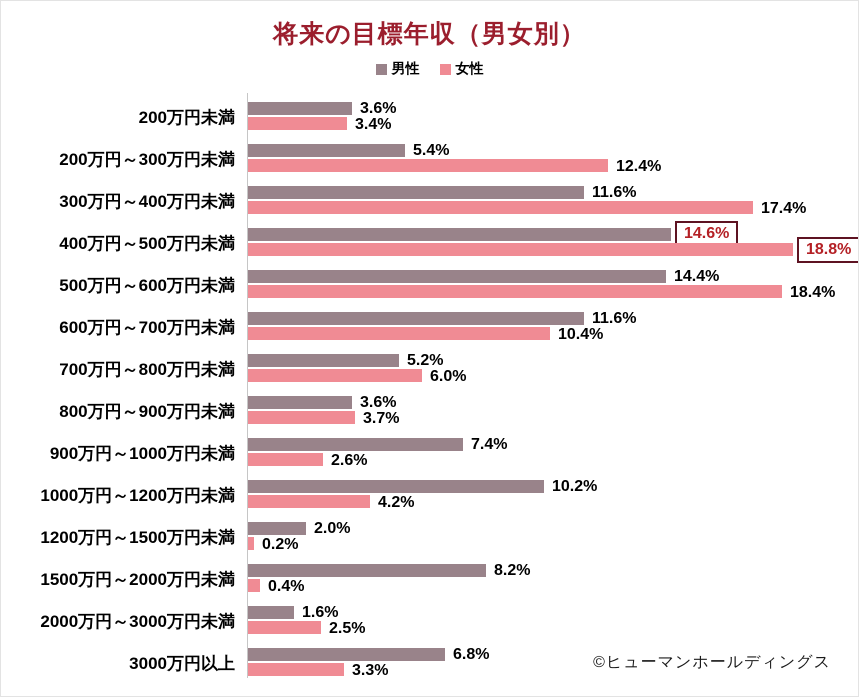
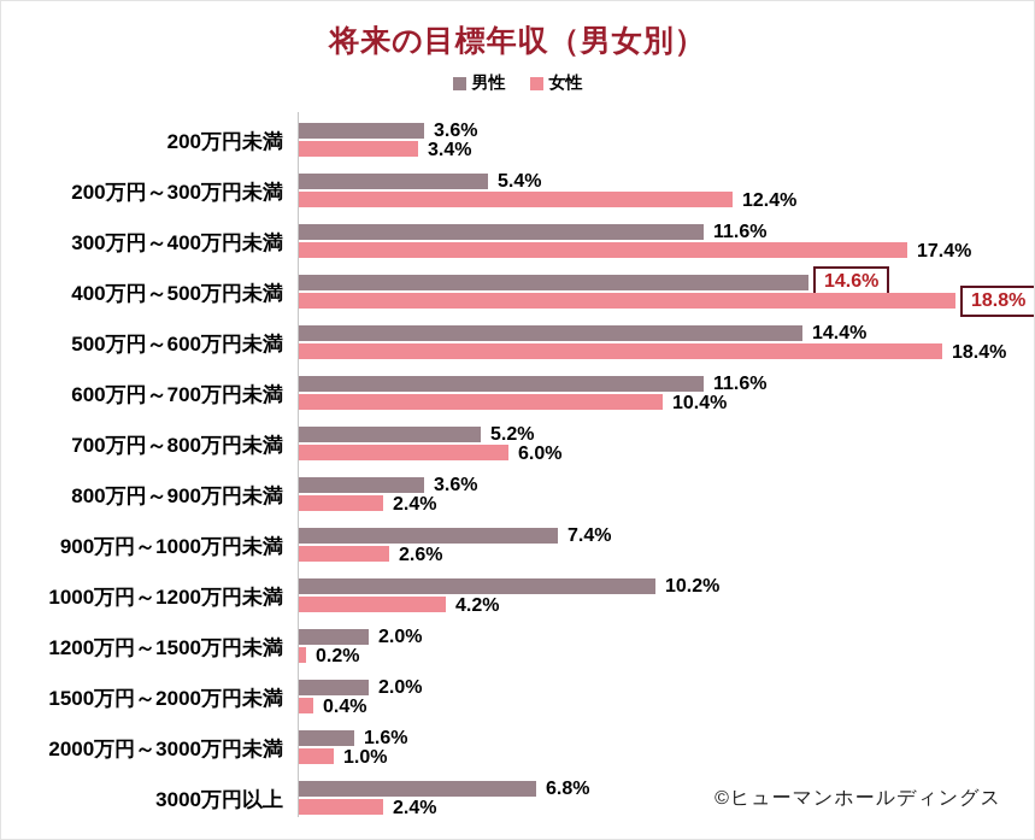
女性/800万円～900万円未満: 3.7% -> 2.4%
男性/1500万円～2000万円未満: 8.2% -> 2.0%
女性/2000万円～3000万円未満: 2.5% -> 1.0%
女性/3000万円以上: 3.3% -> 2.4%
